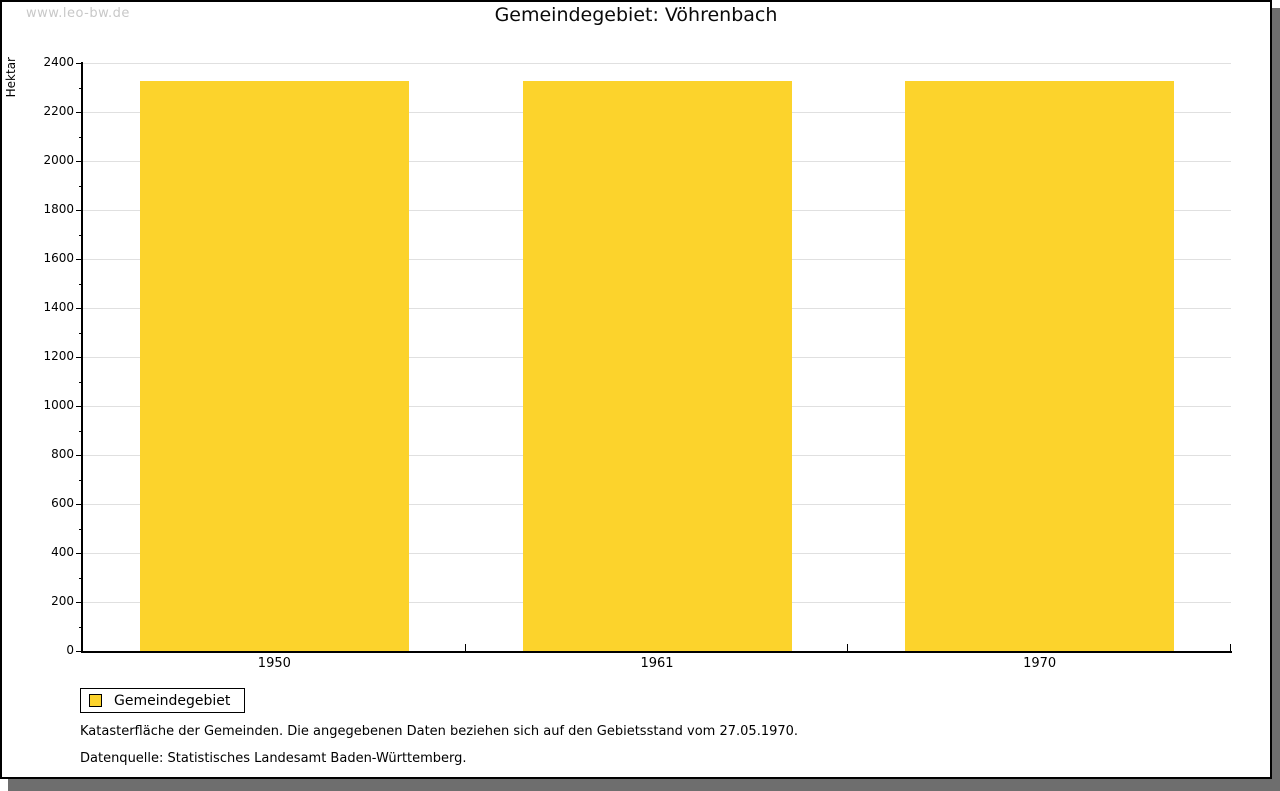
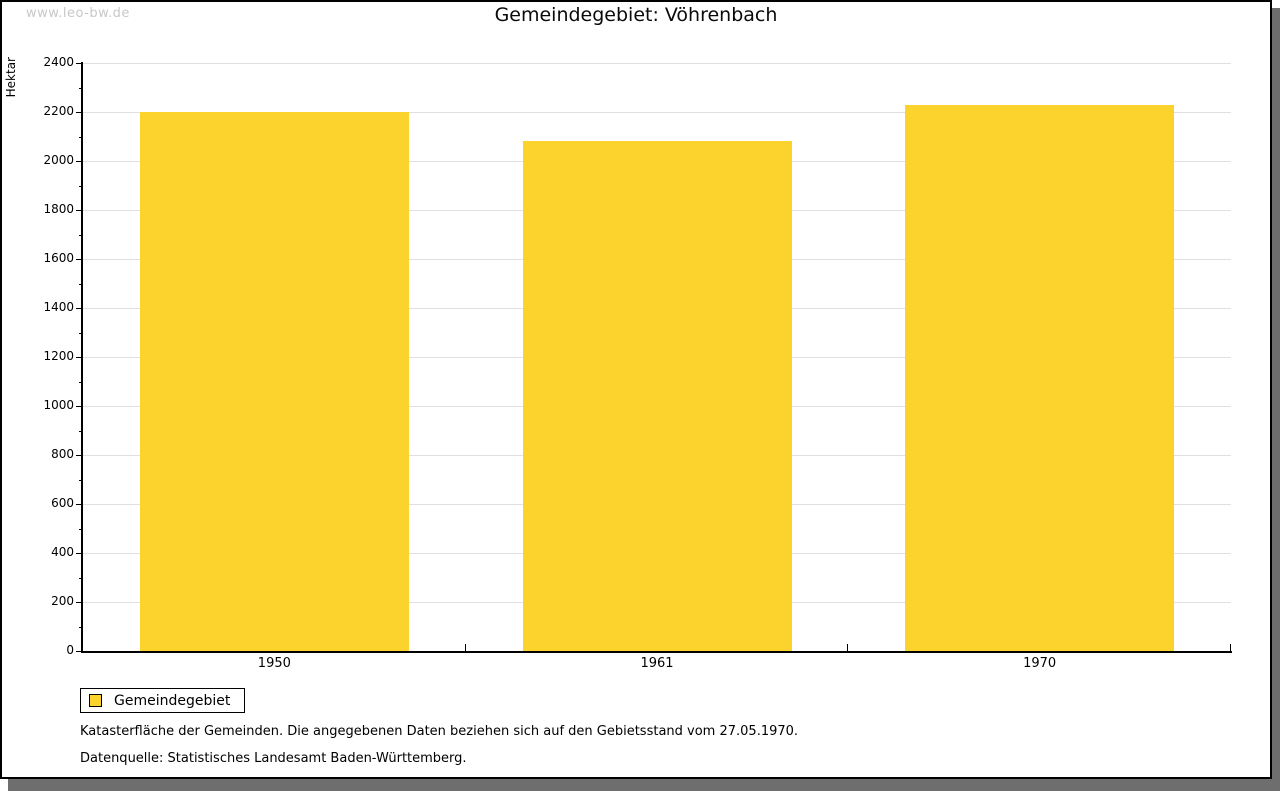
1950: 2330 -> 2200
1961: 2330 -> 2080
1970: 2330 -> 2230
